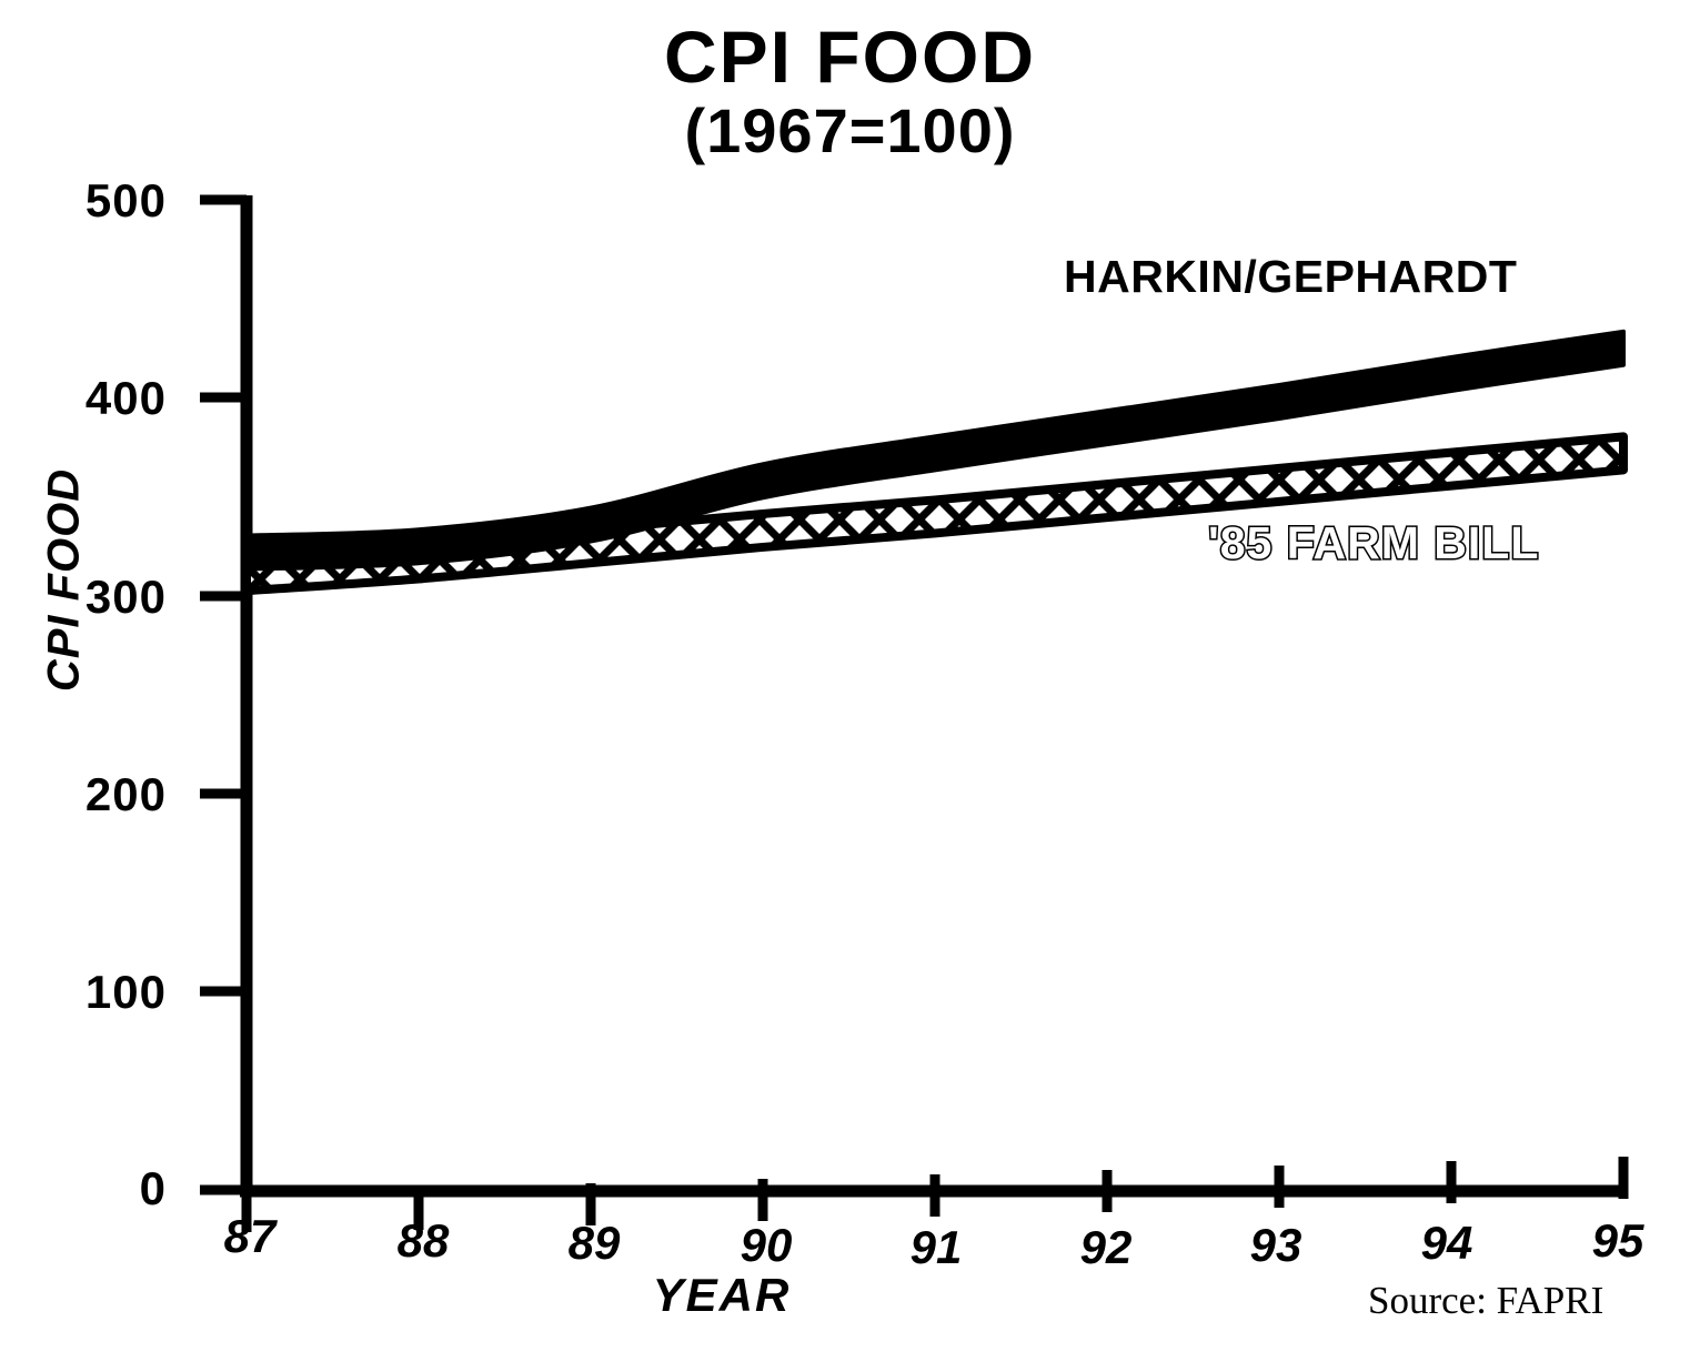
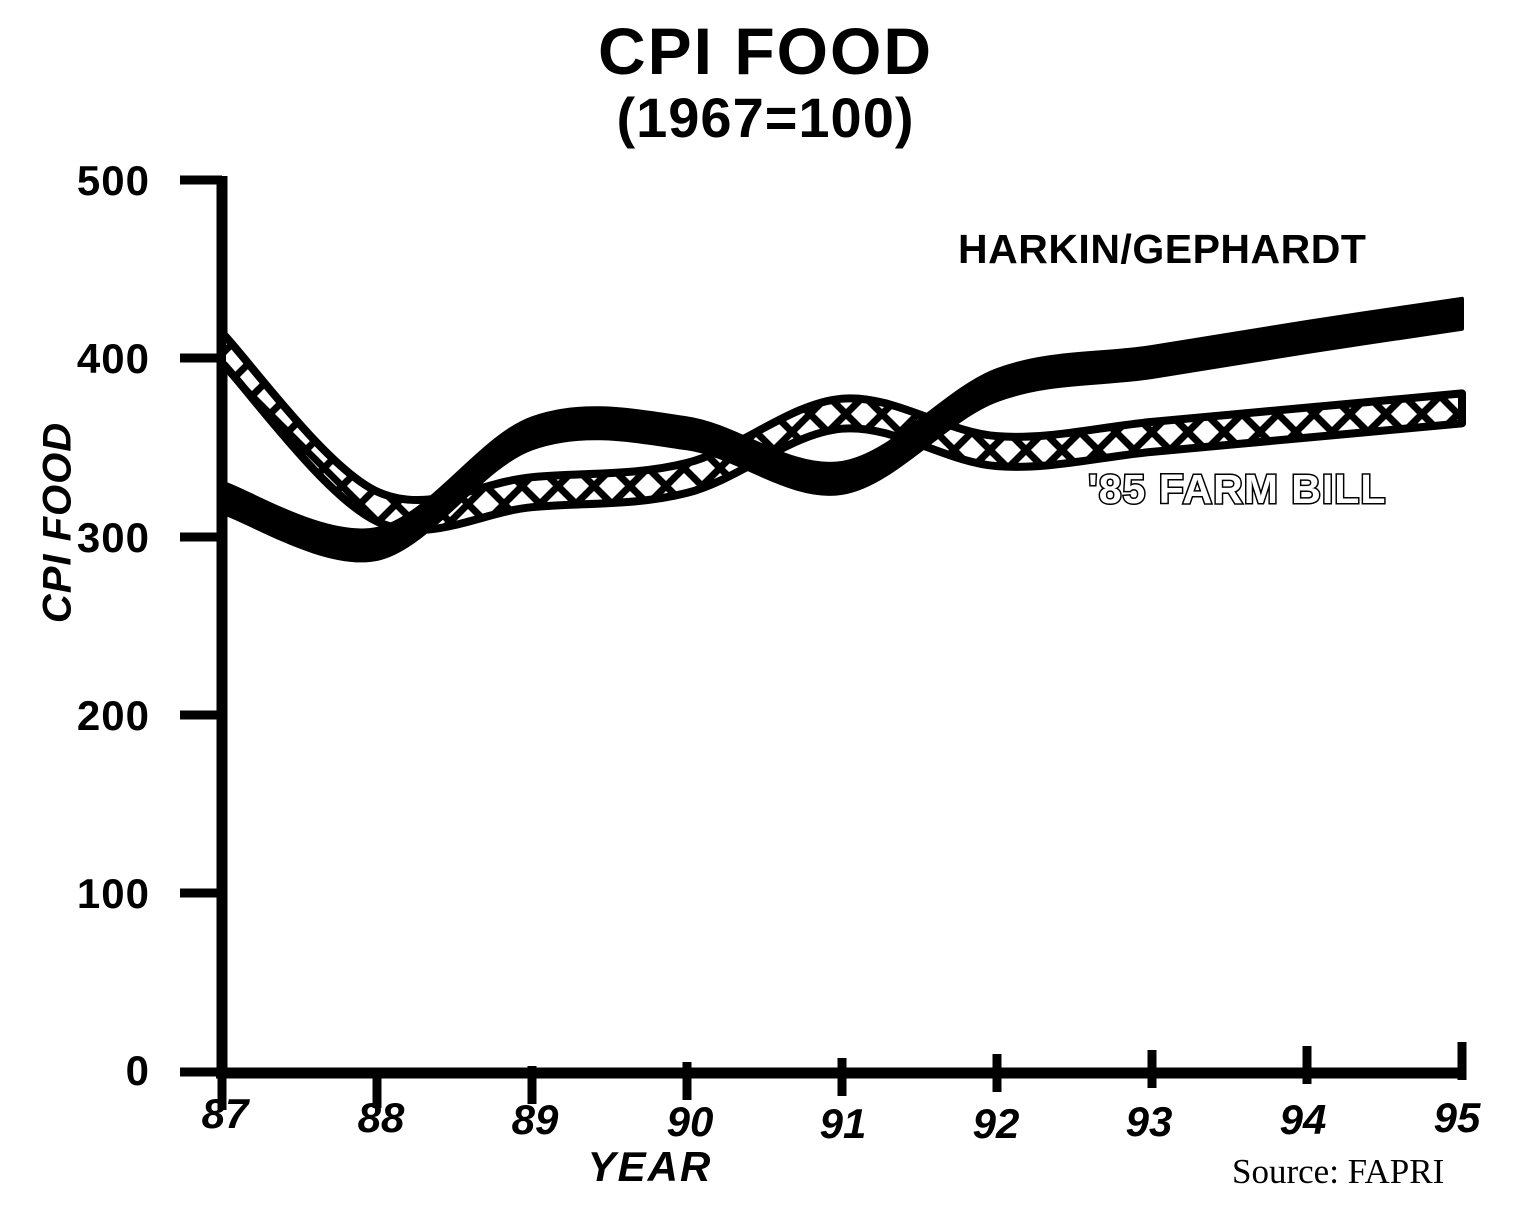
'85 FARM BILL/87: 311 -> 406
HARKIN/GEPHARDT/88: 325 -> 296
HARKIN/GEPHARDT/89: 336 -> 358
HARKIN/GEPHARDT/91: 372 -> 333
'85 FARM BILL/91: 340 -> 369
